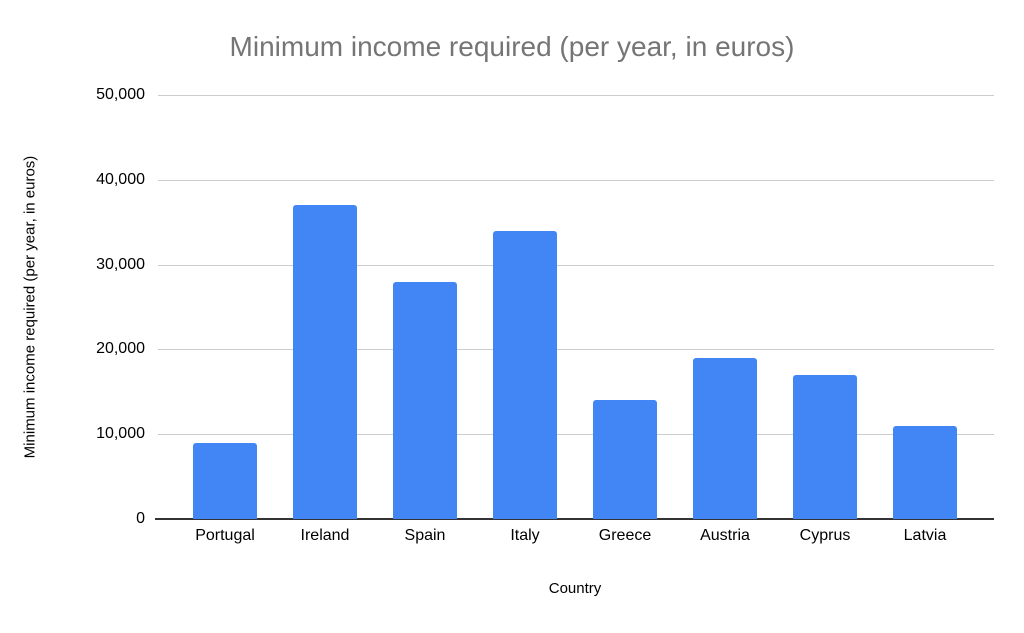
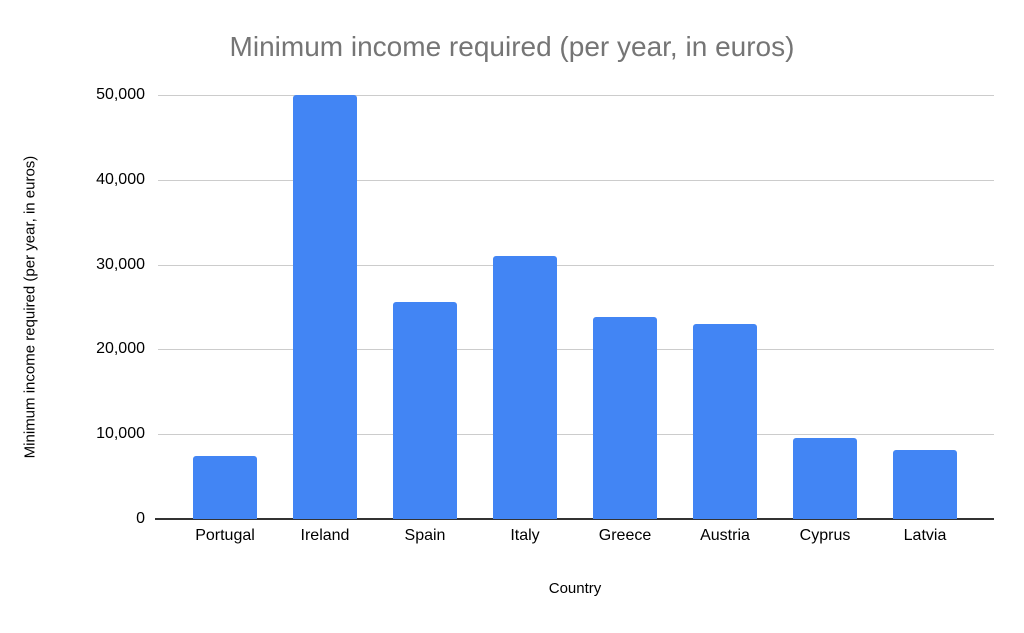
Portugal: 9000 -> 7000
Ireland: 37000 -> 50000
Spain: 28000 -> 26000
Italy: 34000 -> 31000
Greece: 14000 -> 24000
Austria: 19000 -> 23000
Cyprus: 17000 -> 10000
Latvia: 11000 -> 8000
